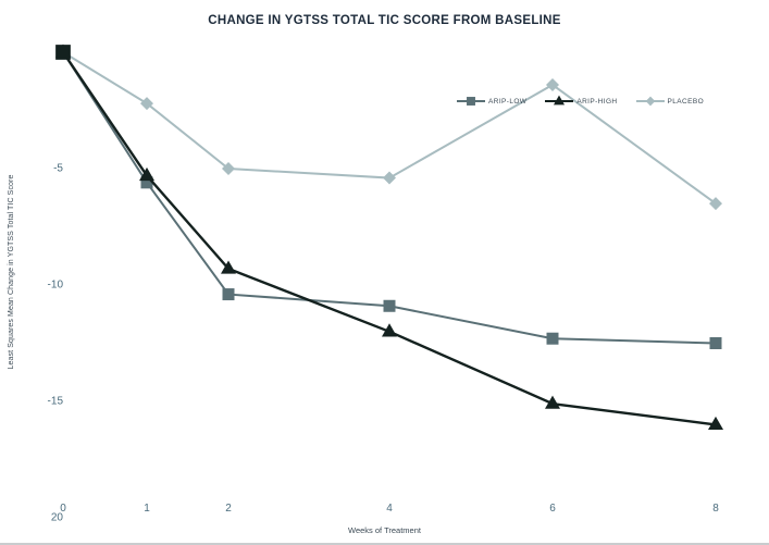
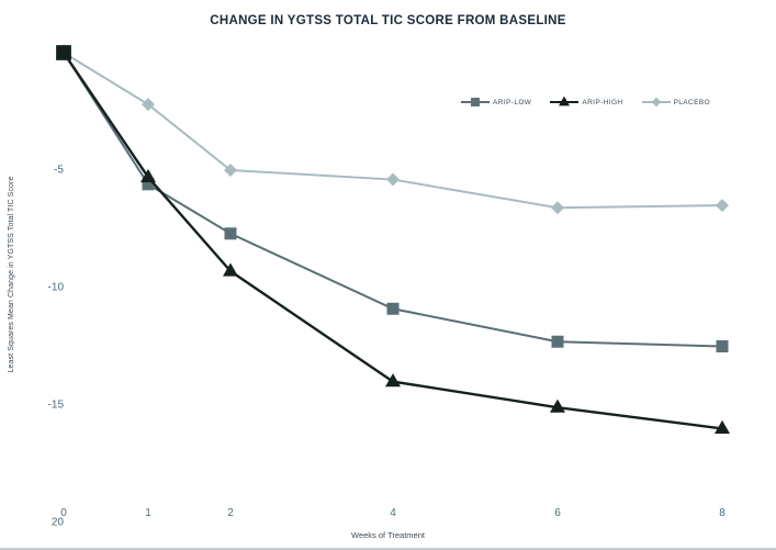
ARIP-LOW/2: -10.4 -> -7.7
ARIP-HIGH/4: -12.0 -> -14.0
PLACEBO/6: -1.4 -> -6.6
